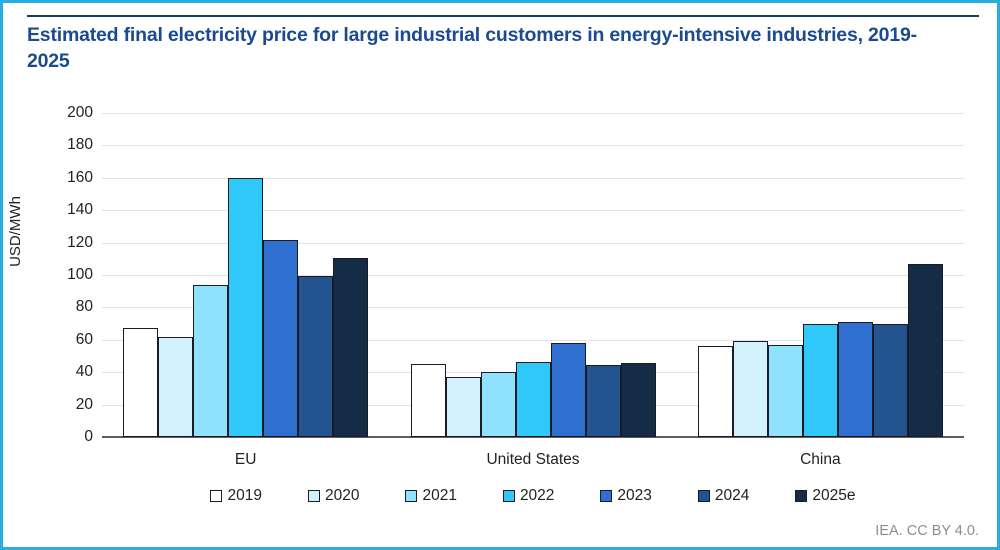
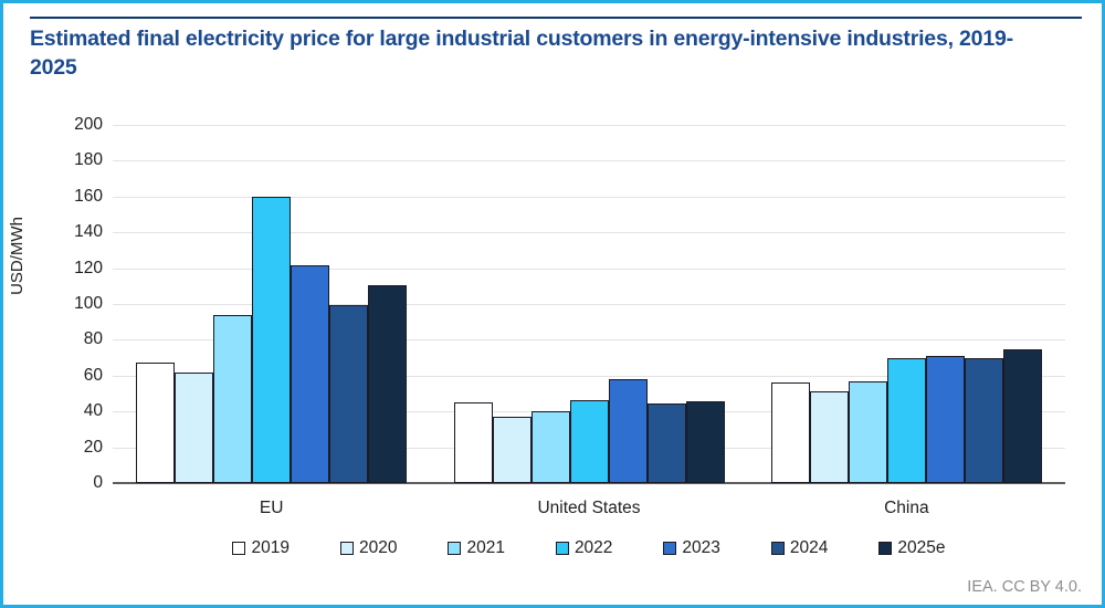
2020/China: 59 -> 51
2025e/China: 107 -> 74
